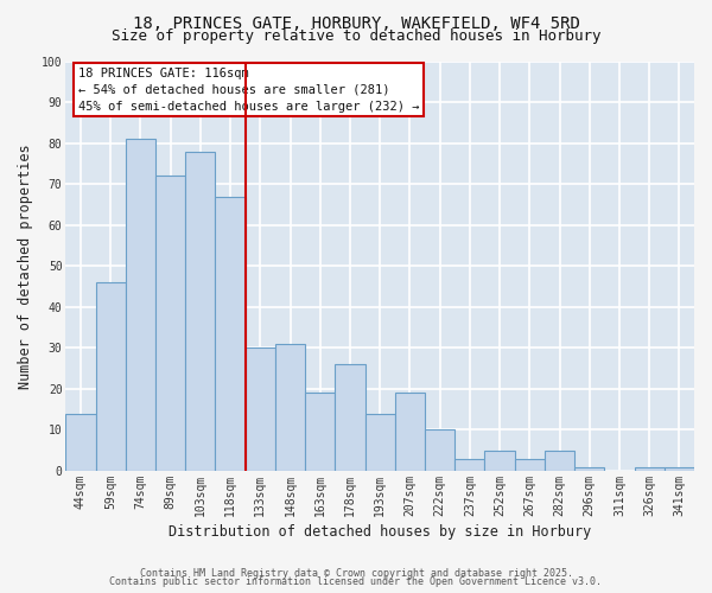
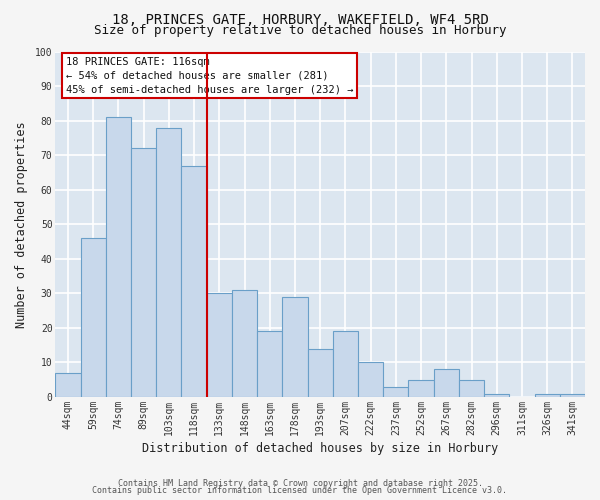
44sqm: 14 -> 7
178sqm: 26 -> 29
267sqm: 3 -> 8
